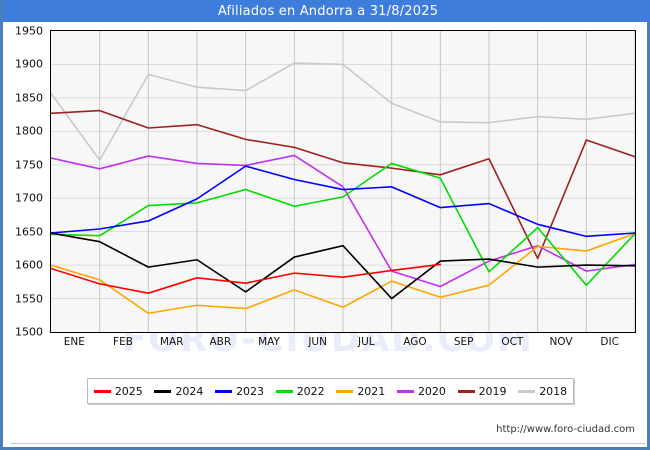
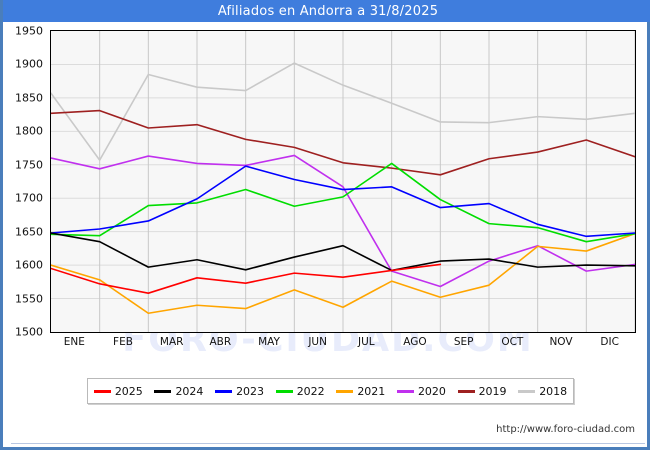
2024/ABR: 1560 -> 1590
2018/JUN: 1900 -> 1870
2024/JUL: 1550 -> 1590
2022/AGO: 1730 -> 1700
2022/SEP: 1590 -> 1660
2019/OCT: 1610 -> 1770
2022/NOV: 1570 -> 1640
